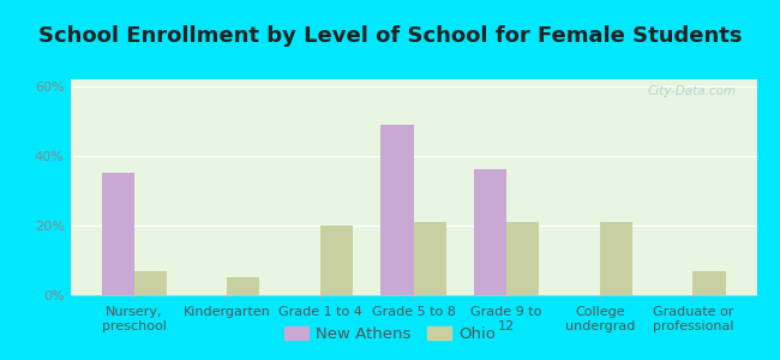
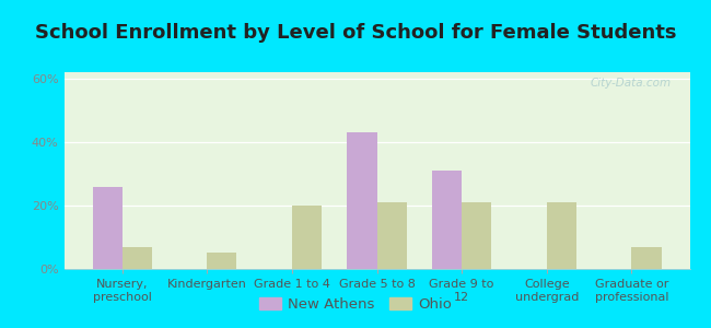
New Athens/Nursery, preschool: 35% -> 26%
New Athens/Grade 5 to 8: 49% -> 43%
New Athens/Grade 9 to 12: 36% -> 31%
